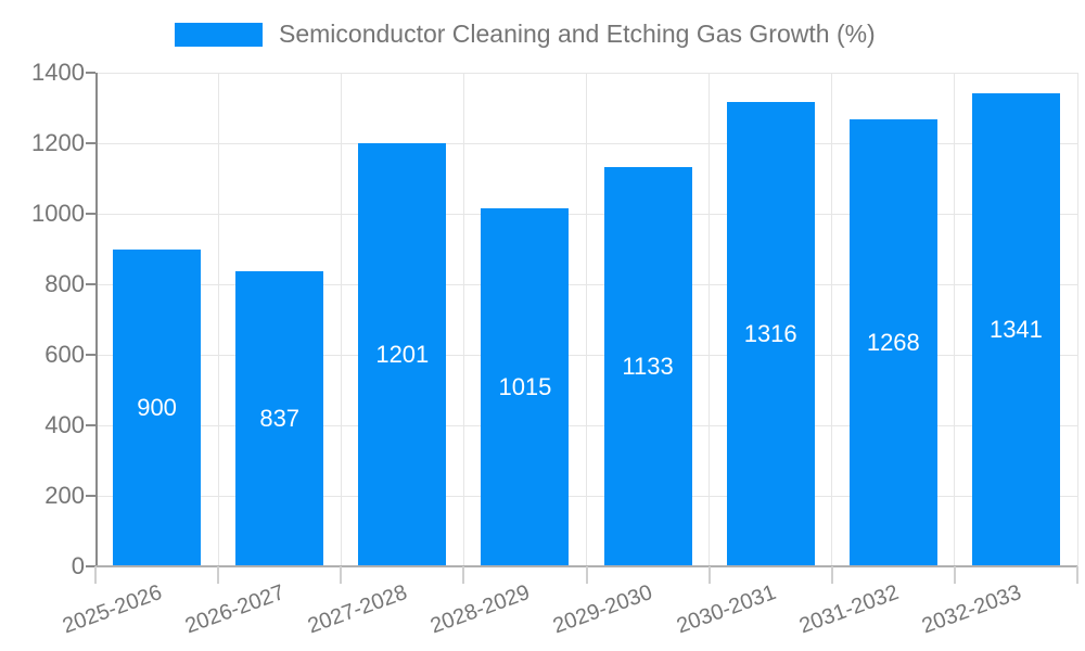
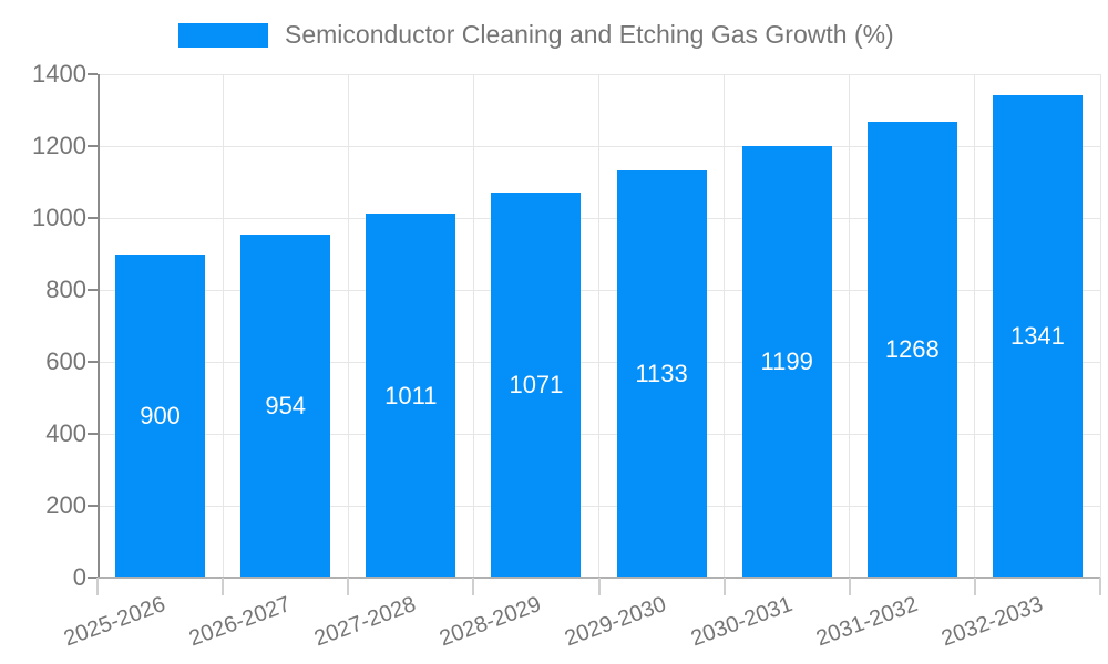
2026-2027: 837 -> 954
2027-2028: 1201 -> 1011
2028-2029: 1015 -> 1071
2030-2031: 1316 -> 1199
